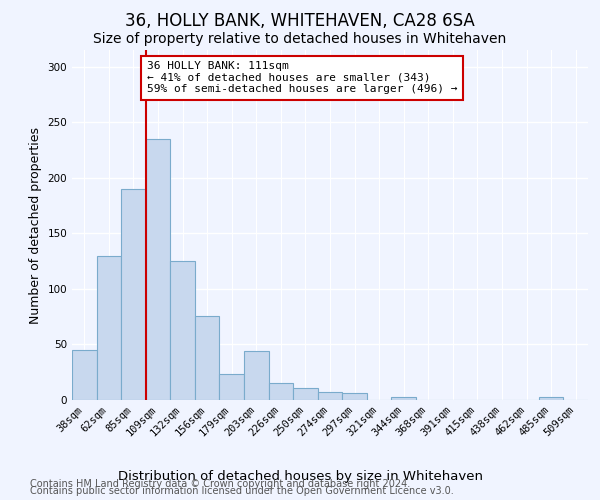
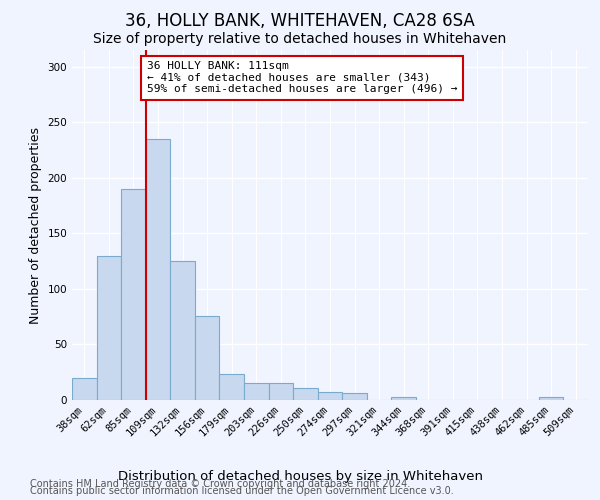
38sqm: 45 -> 20
203sqm: 44 -> 15
